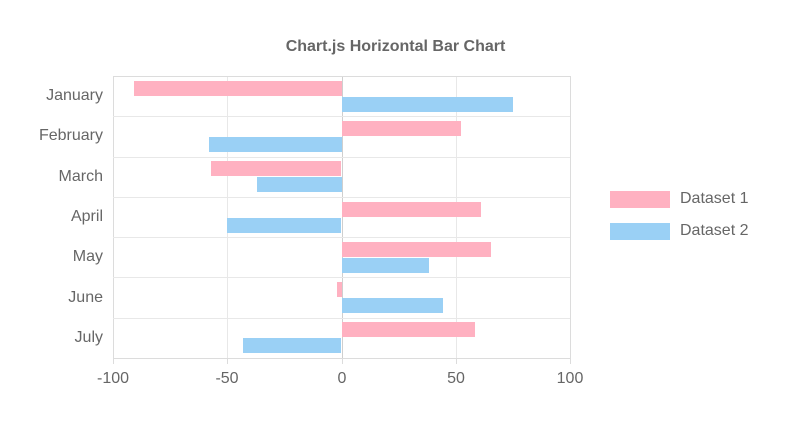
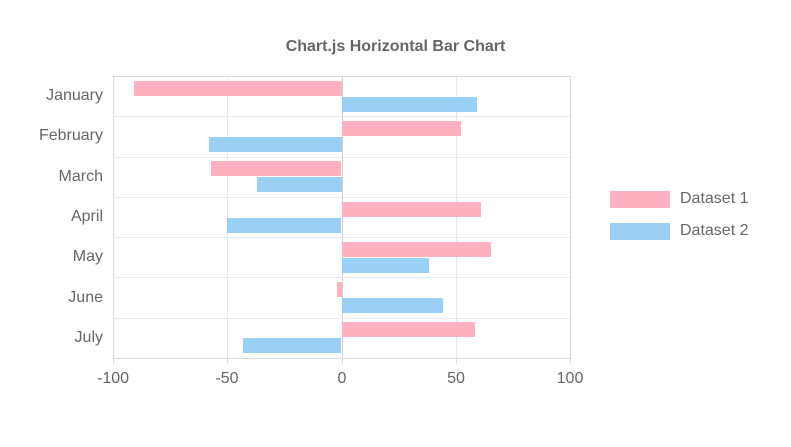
Dataset 2/January: 75 -> 59
